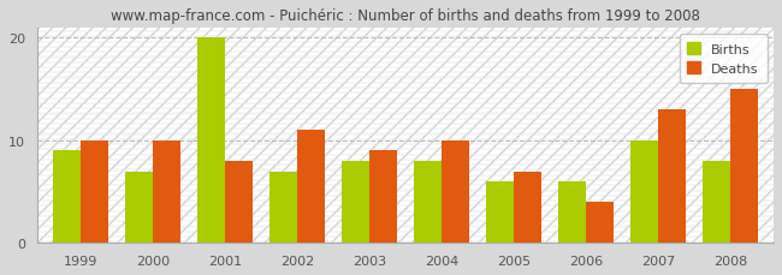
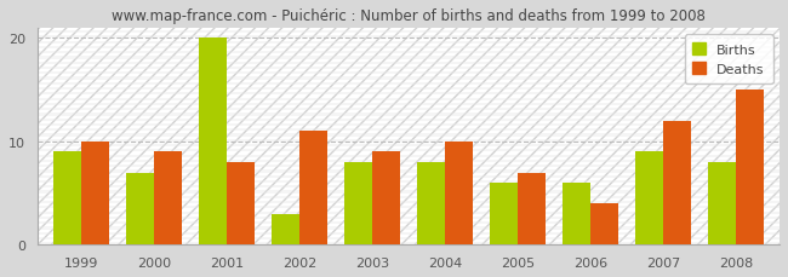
Deaths/2000: 10 -> 9
Births/2002: 7 -> 3
Births/2007: 10 -> 9
Deaths/2007: 13 -> 12
